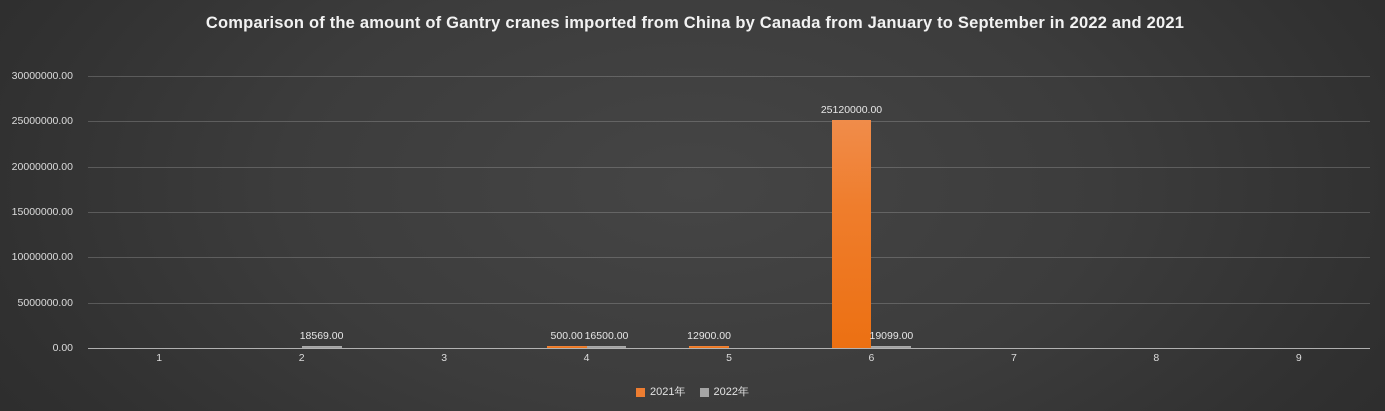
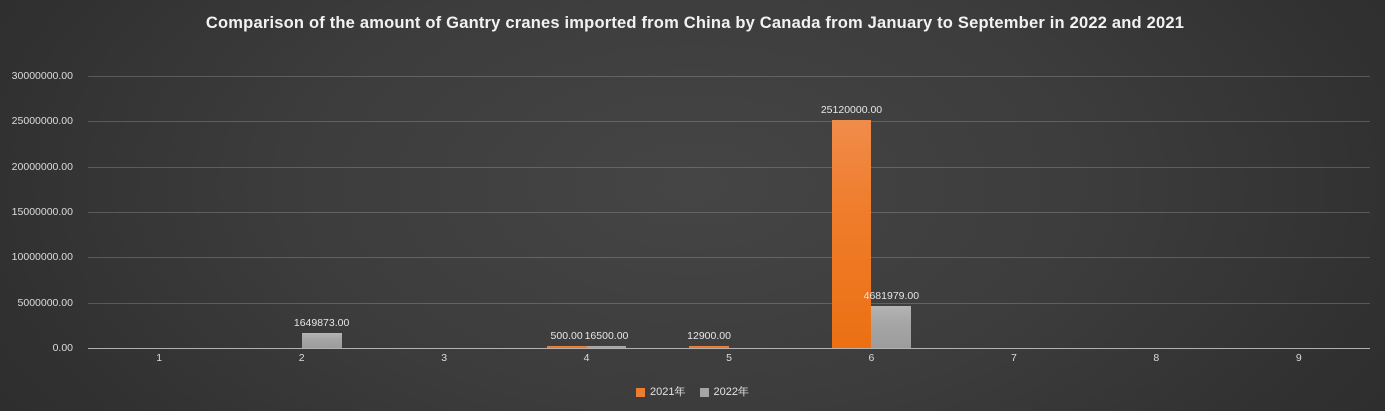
2022年/2: 18569.00 -> 1649873.00
2022年/6: 19099.00 -> 4681979.00
